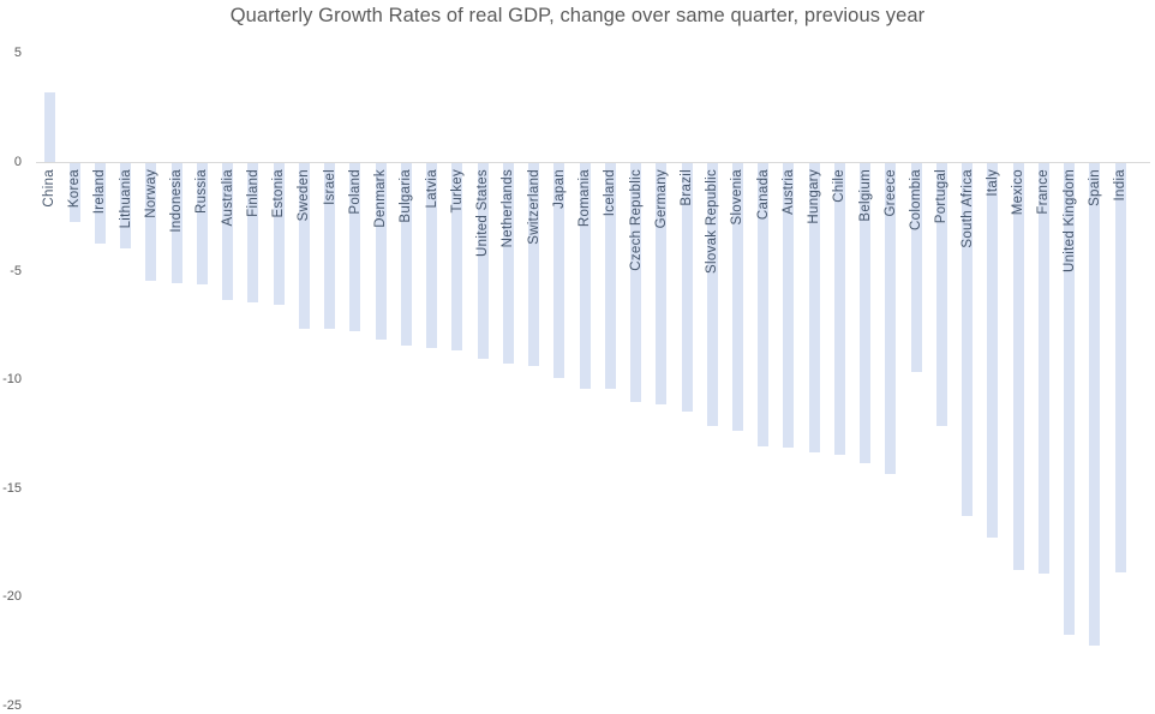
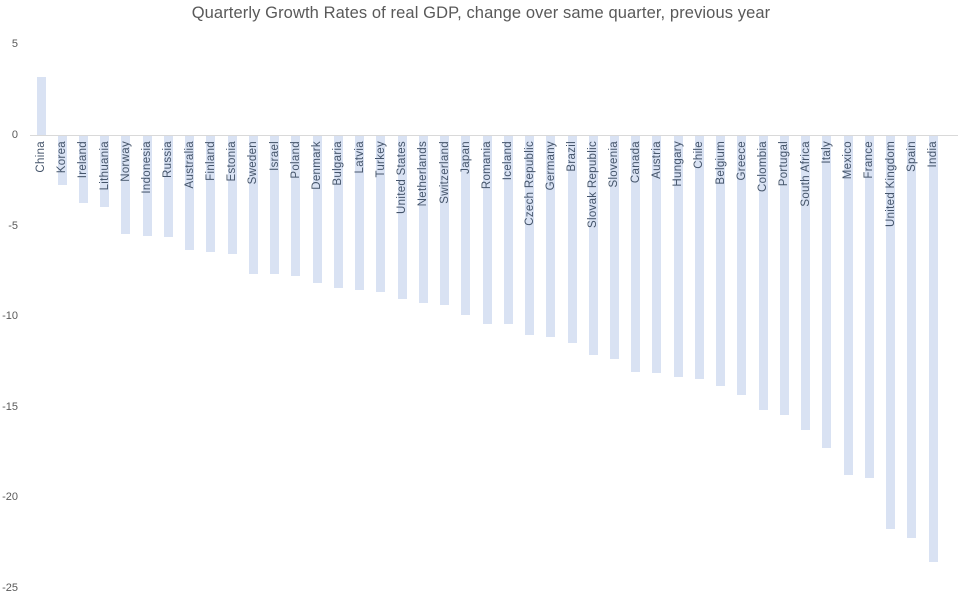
Colombia: -9.6 -> -15.1
Portugal: -12.1 -> -15.4
India: -18.8 -> -23.5
